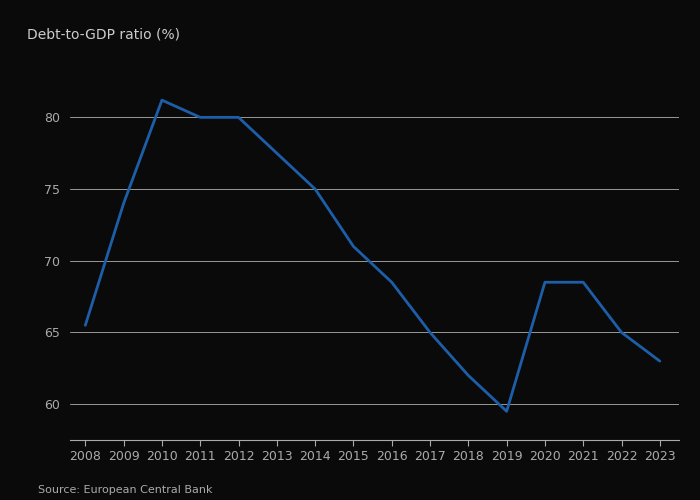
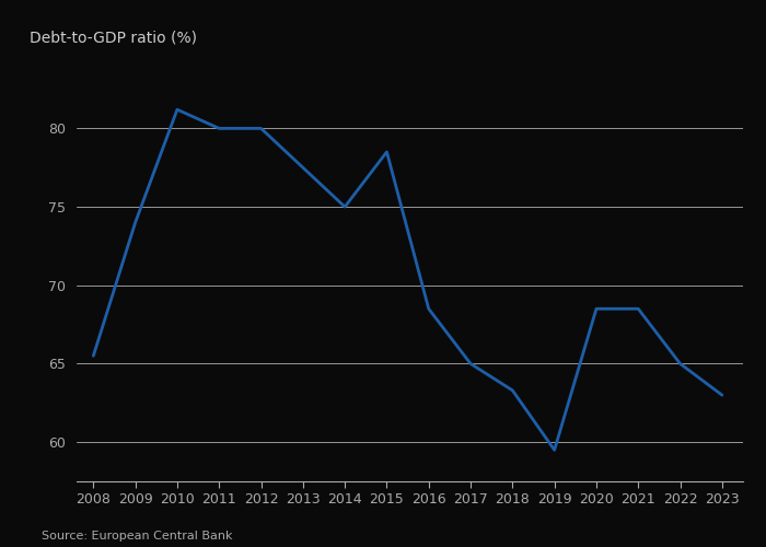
2015: 71.0 -> 78.5
2018: 62.0 -> 63.3
